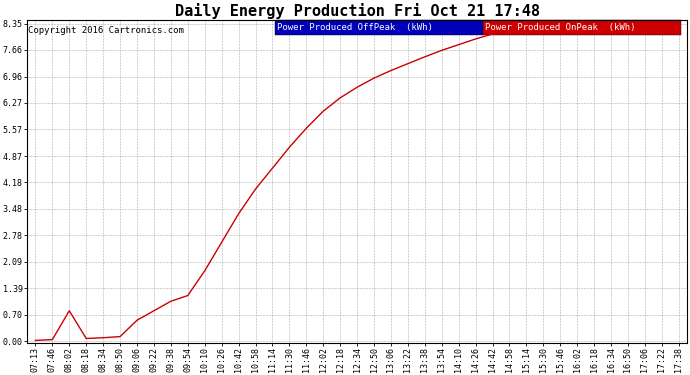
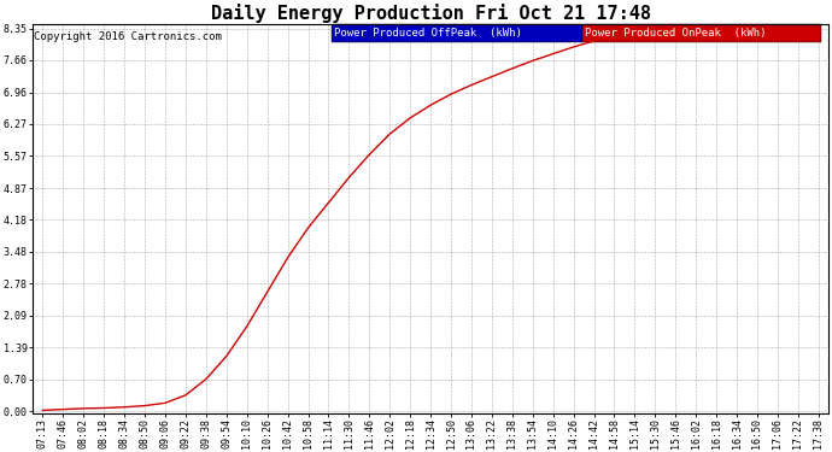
08:02: 0.80 -> 0.06
09:06: 0.55 -> 0.18
09:22: 0.80 -> 0.35
09:38: 1.05 -> 0.70
